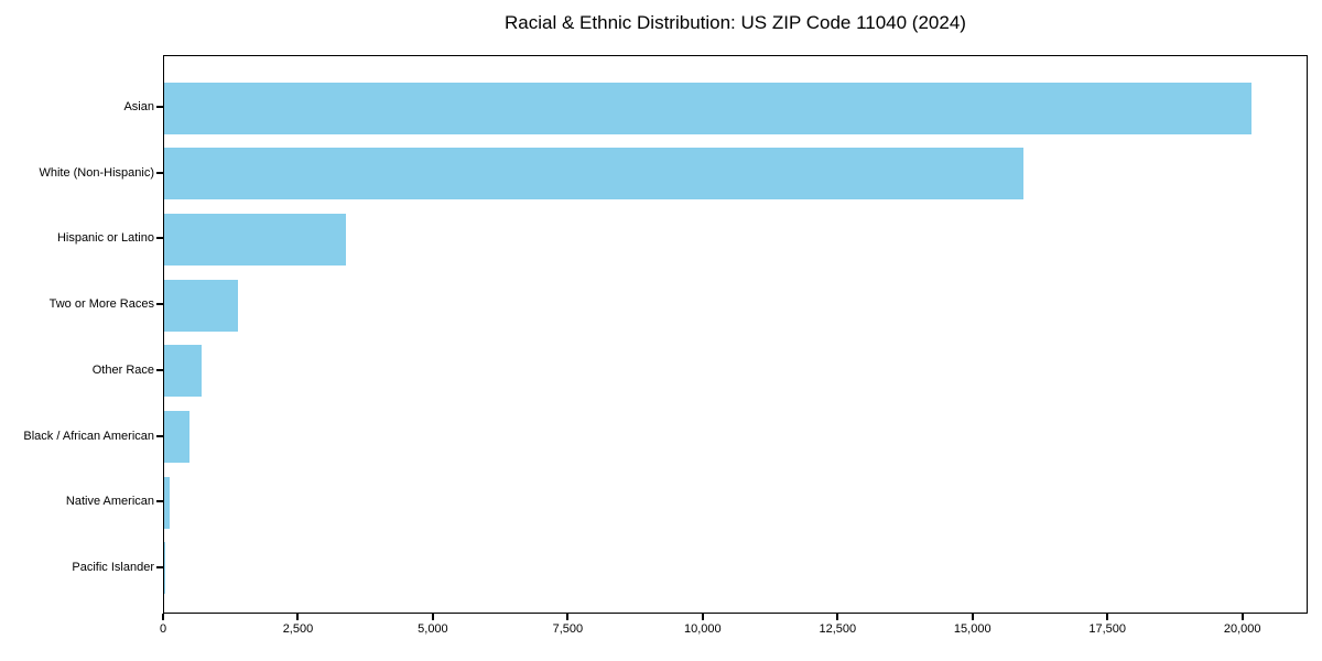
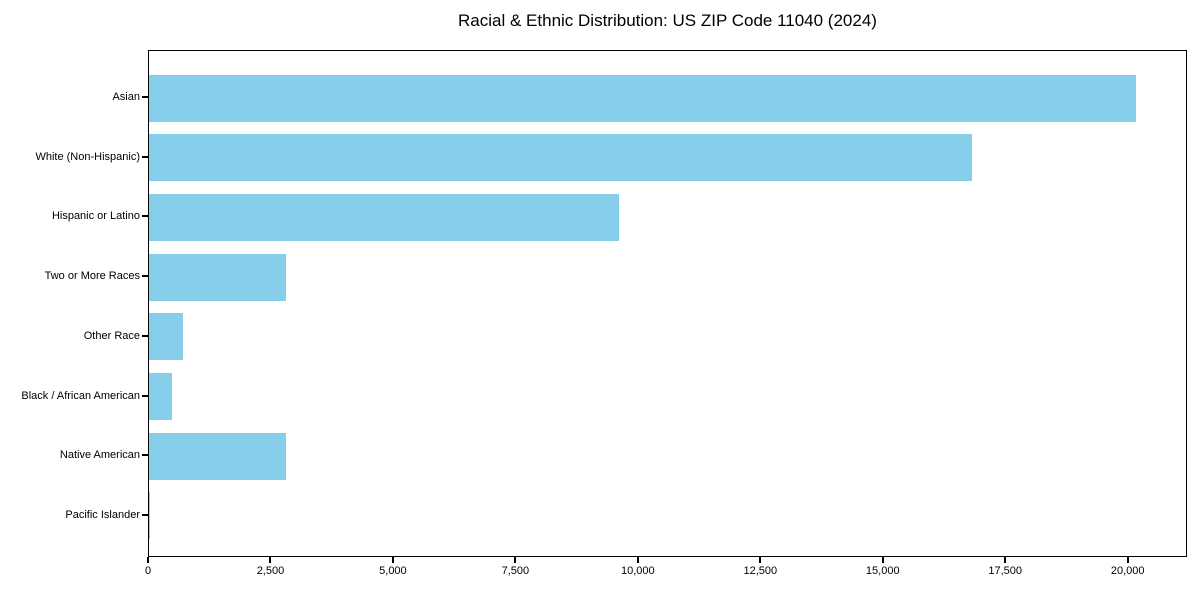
White (Non-Hispanic): 15900 -> 16800
Hispanic or Latino: 3400 -> 9600
Two or More Races: 1400 -> 2800
Native American: 100 -> 2800
